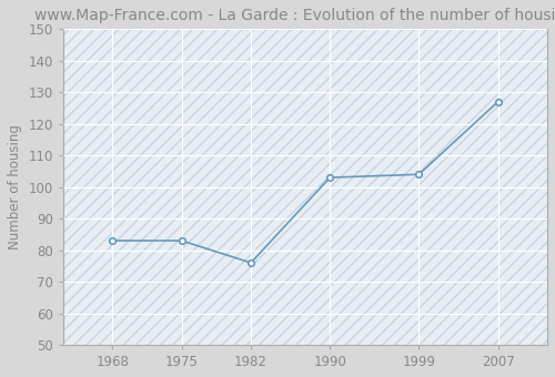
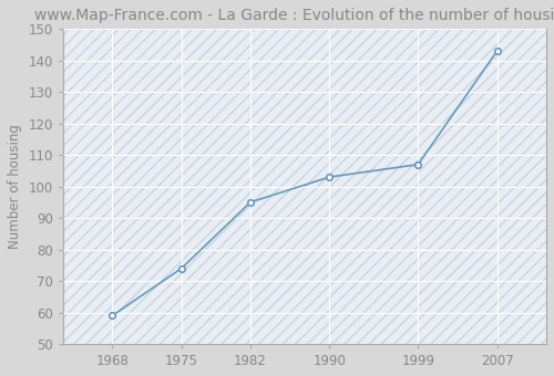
1968: 83 -> 59
1975: 83 -> 74
1982: 76 -> 95
1999: 104 -> 107
2007: 127 -> 143
